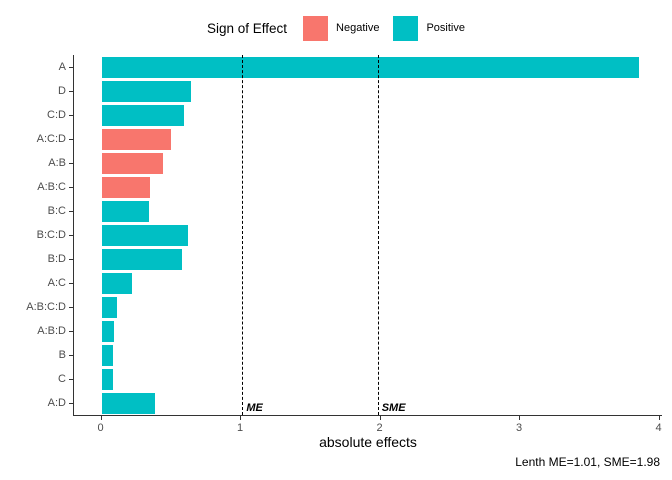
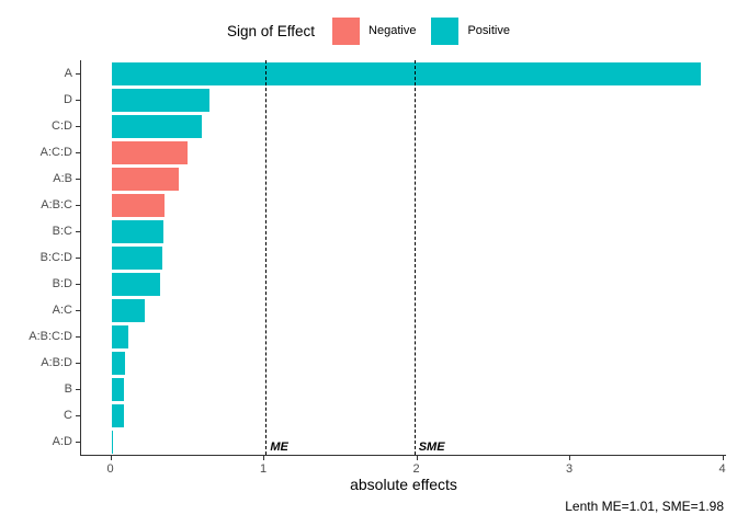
B:C:D: 0.62 -> 0.33
B:D: 0.58 -> 0.32
A:D: 0.38 -> 0.01
